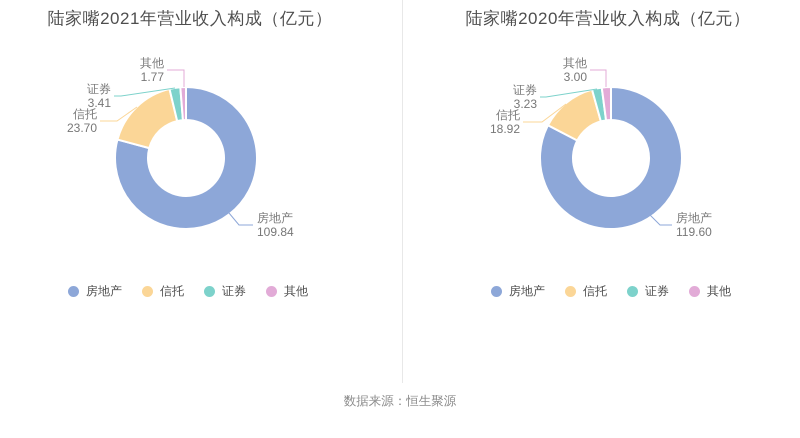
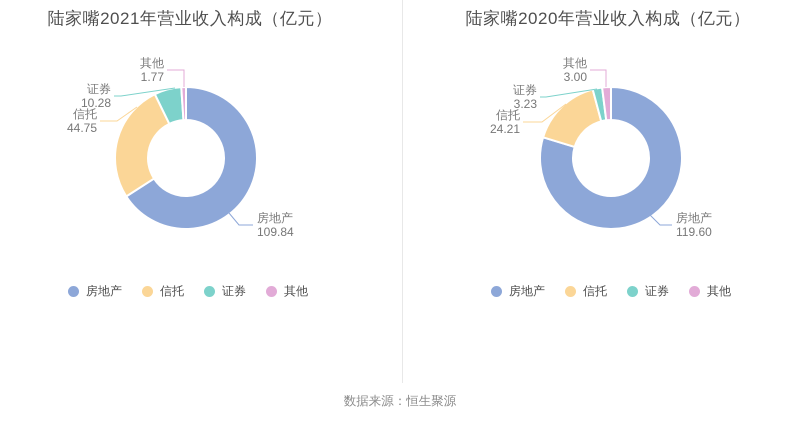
陆家嘴2021年营业收入构成（亿元）/信托: 23.70 -> 44.75
陆家嘴2021年营业收入构成（亿元）/证券: 3.41 -> 10.28
陆家嘴2020年营业收入构成（亿元）/信托: 18.92 -> 24.21
